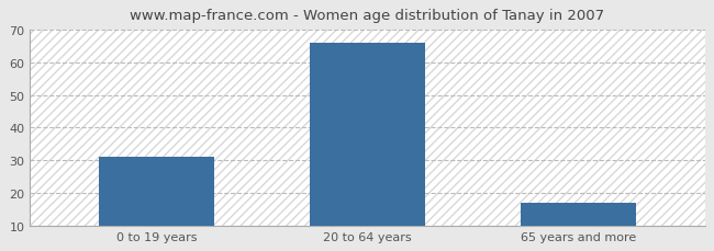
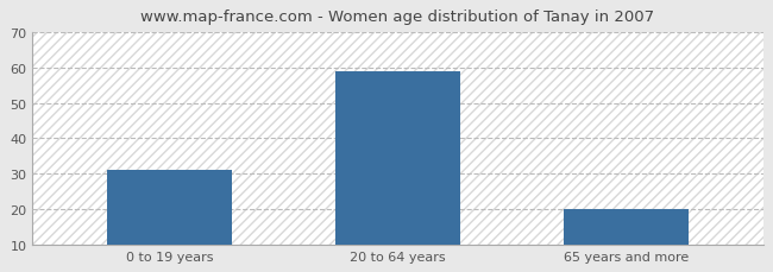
20 to 64 years: 66 -> 59
65 years and more: 17 -> 20
